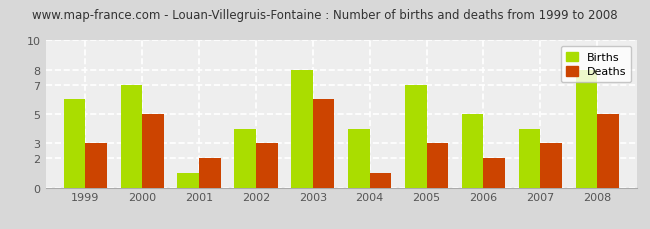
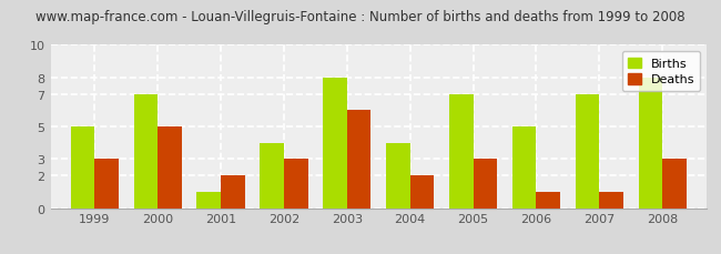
Births/1999: 6 -> 5
Deaths/2004: 1 -> 2
Deaths/2006: 2 -> 1
Births/2007: 4 -> 7
Deaths/2007: 3 -> 1
Deaths/2008: 5 -> 3
